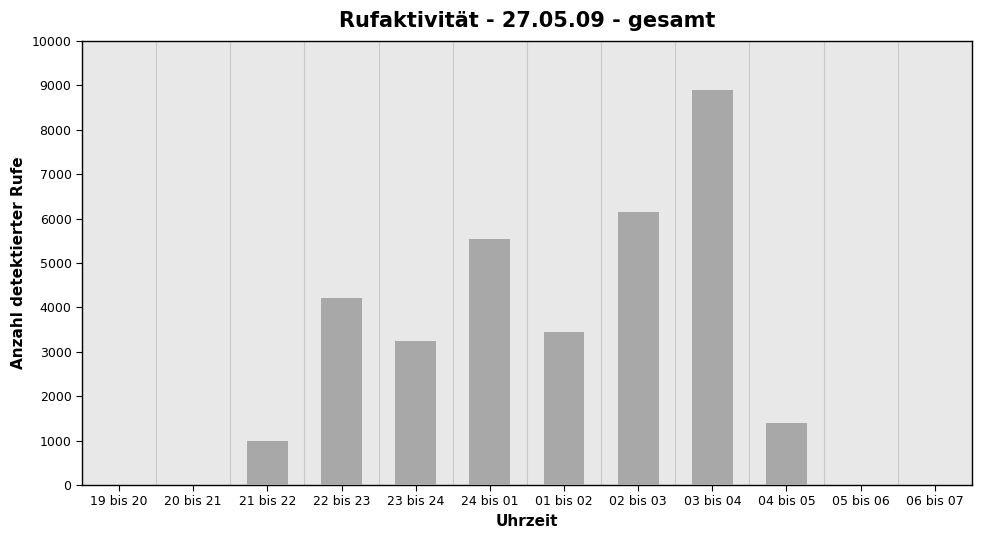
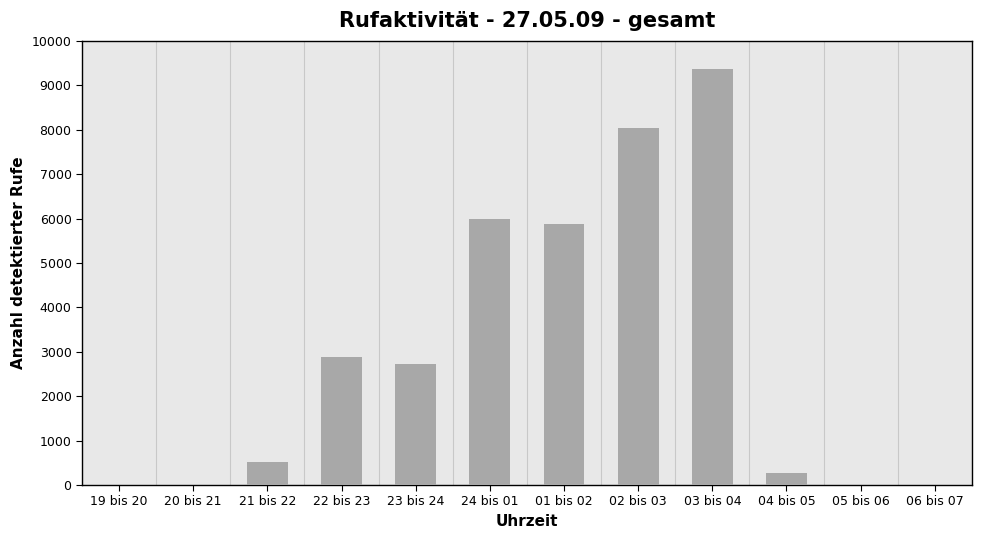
21 bis 22: 1000 -> 520
22 bis 23: 4200 -> 2880
23 bis 24: 3250 -> 2720
24 bis 01: 5550 -> 5980
01 bis 02: 3450 -> 5880
02 bis 03: 6150 -> 8050
03 bis 04: 8900 -> 9380
04 bis 05: 1400 -> 270
